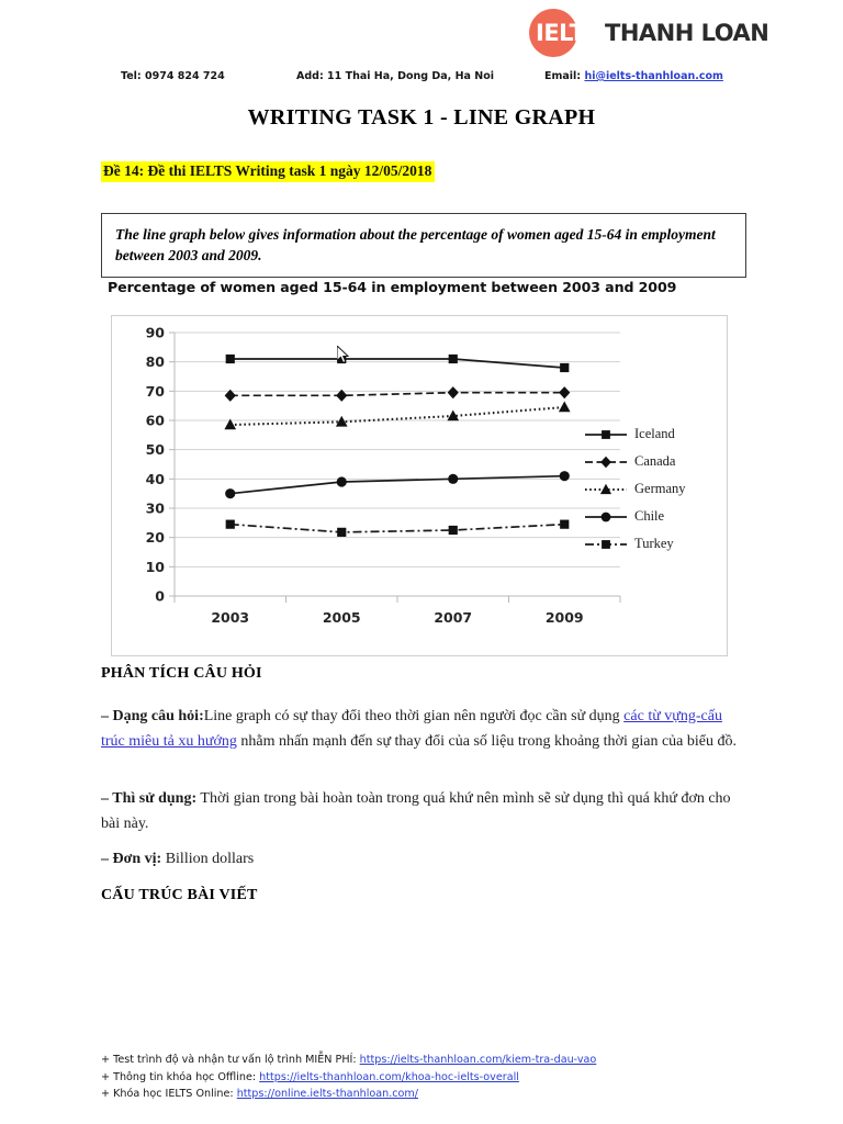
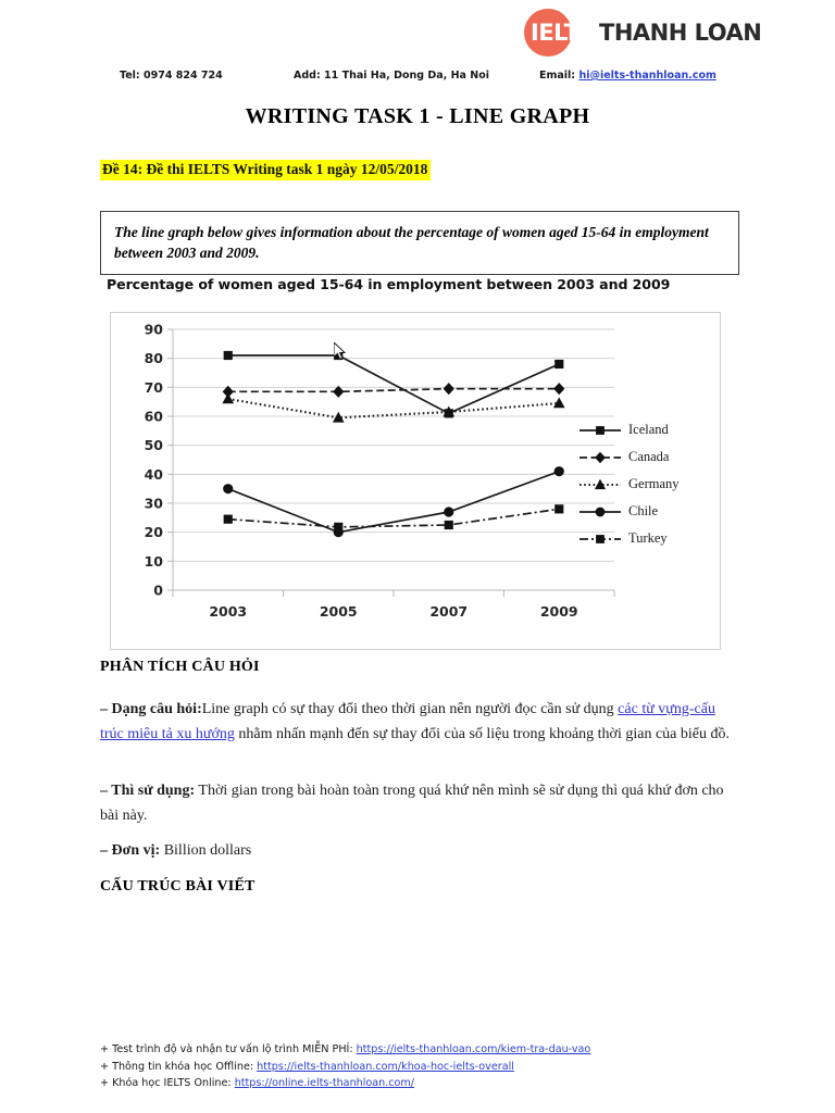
Germany/2003: 58 -> 66
Chile/2005: 39 -> 20
Iceland/2007: 81 -> 61
Chile/2007: 40 -> 27
Turkey/2009: 24 -> 28
